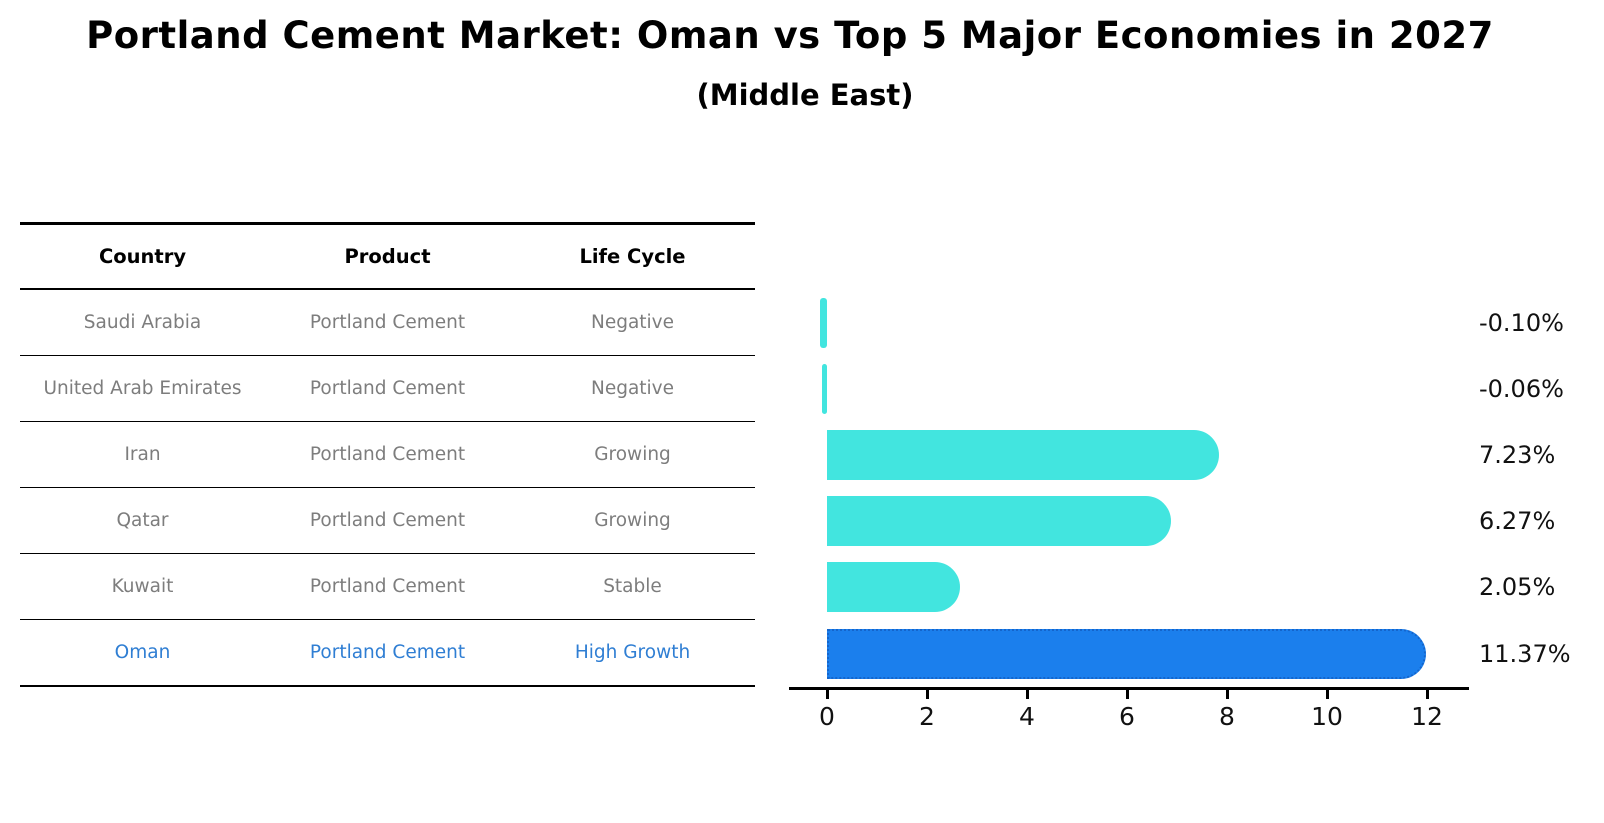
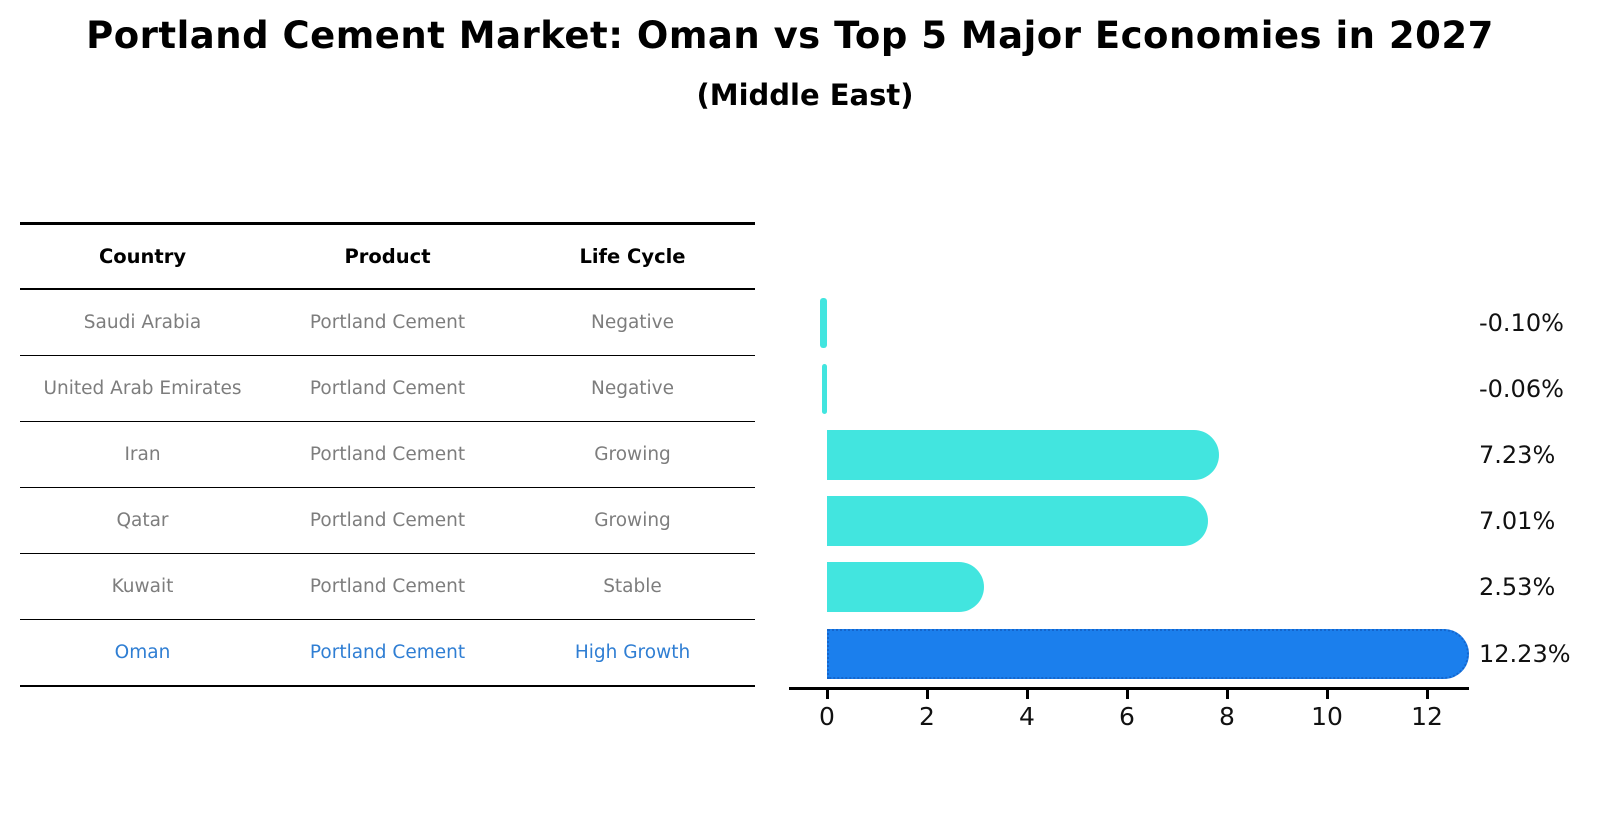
Qatar: 6.27% -> 7.01%
Kuwait: 2.05% -> 2.53%
Oman: 11.37% -> 12.23%
